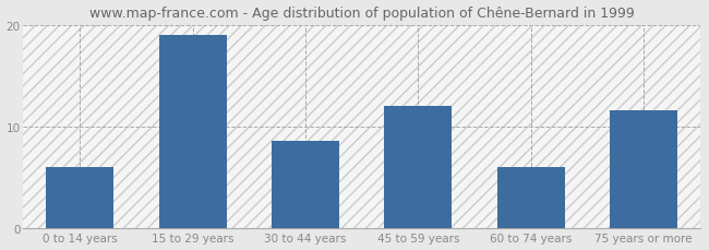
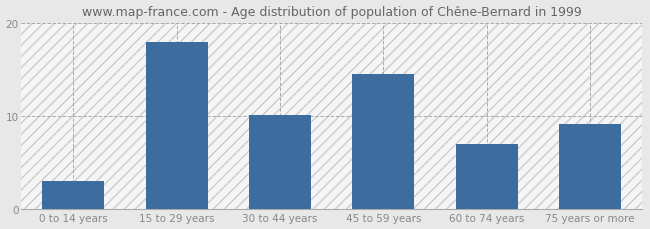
0 to 14 years: 6.0 -> 3.0
15 to 29 years: 19.0 -> 18.0
30 to 44 years: 8.6 -> 10.1
45 to 59 years: 12.0 -> 14.5
60 to 74 years: 6.0 -> 7.0
75 years or more: 11.6 -> 9.2
